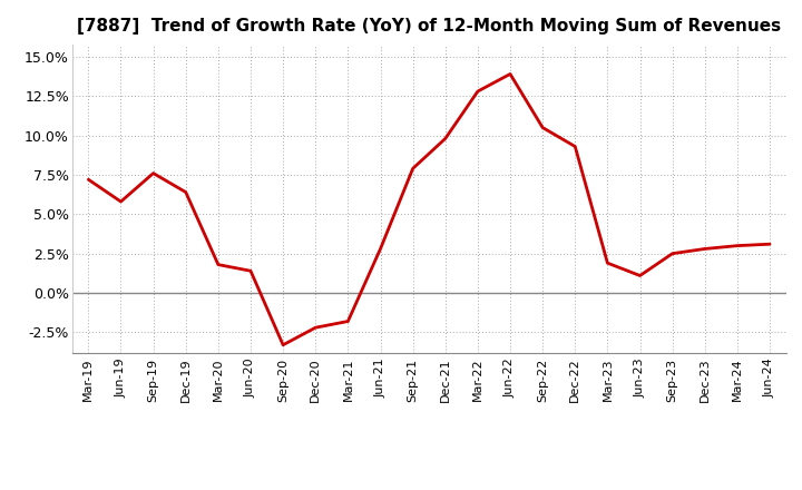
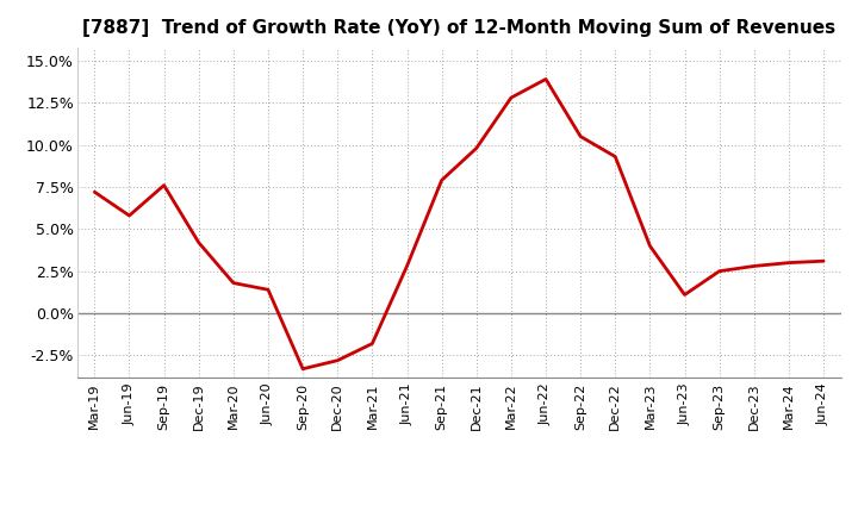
Dec-19: 6.4% -> 4.2%
Dec-20: -2.2% -> -2.8%
Mar-23: 1.9% -> 4.0%
